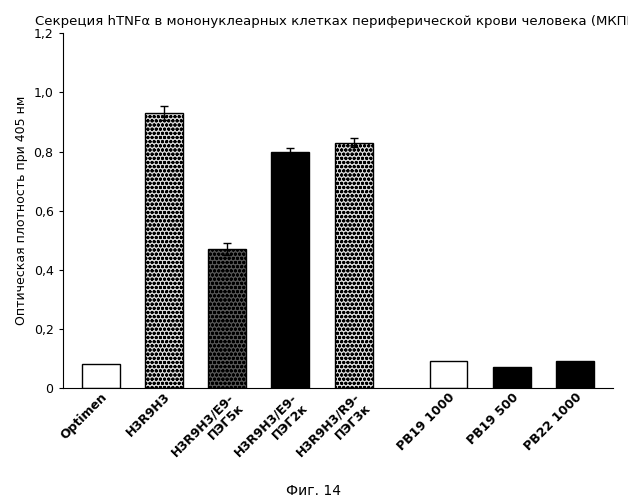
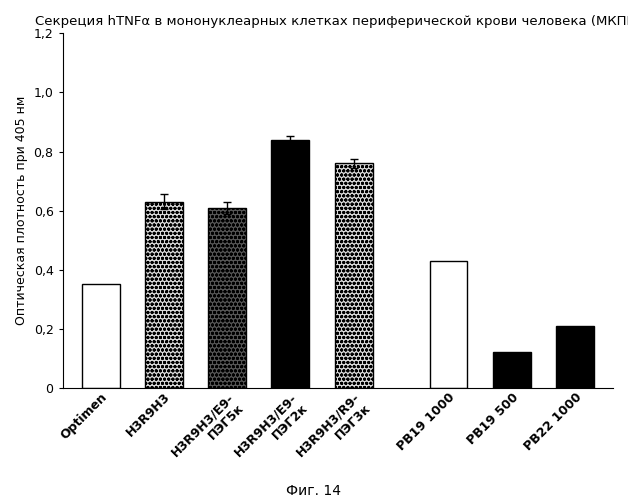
Optimen: 0,08 -> 0,35
H3R9H3: 0,93 -> 0,63
H3R9H3/E9- ПЭГ5к: 0,47 -> 0,61
H3R9H3/E9- ПЭГ2к: 0,80 -> 0,84
H3R9H3/R9- ПЭГ3к: 0,83 -> 0,76
PB19 1000: 0,09 -> 0,43
PB19 500: 0,07 -> 0,12
PB22 1000: 0,09 -> 0,21
